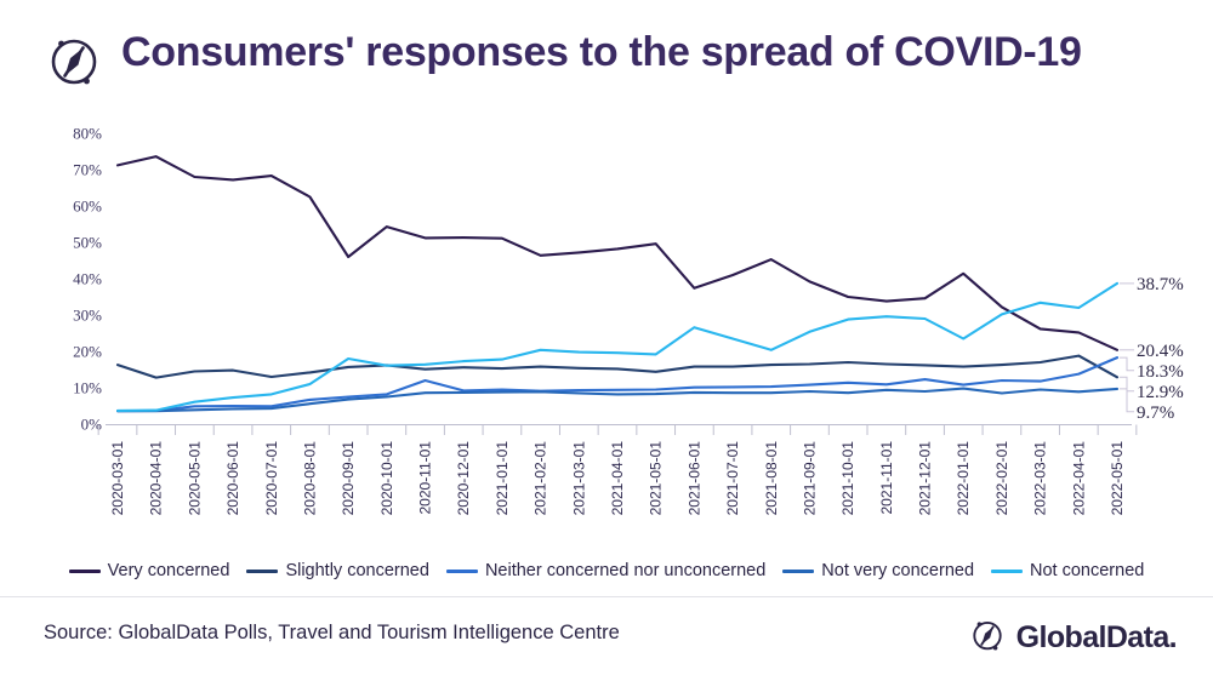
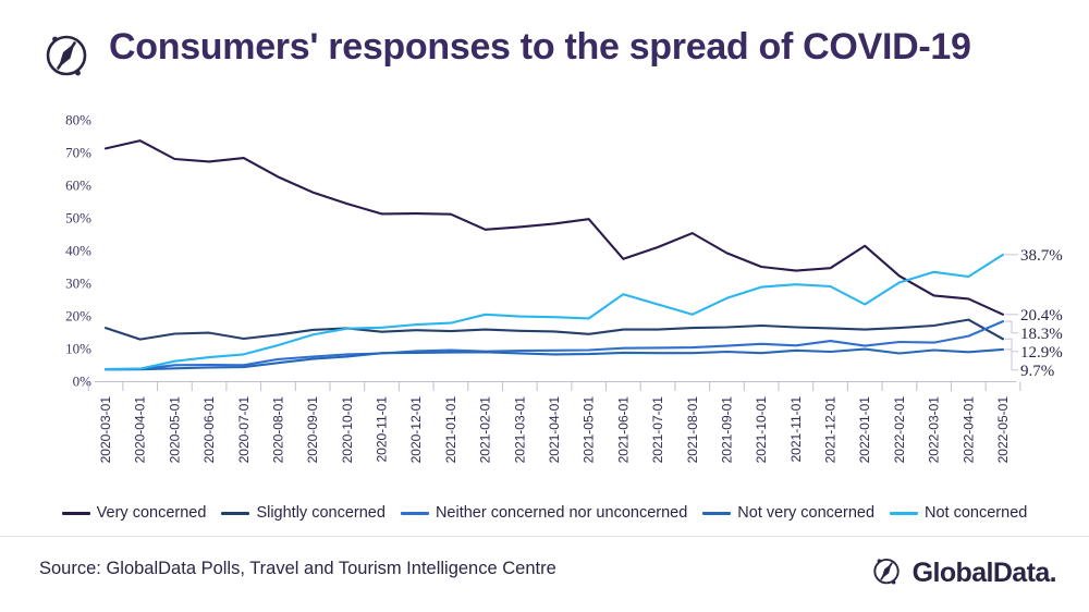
Very concerned/2020-09-01: 46% -> 58%
Not concerned/2020-09-01: 18% -> 14%
Neither concerned nor unconcerned/2020-11-01: 12% -> 8%
